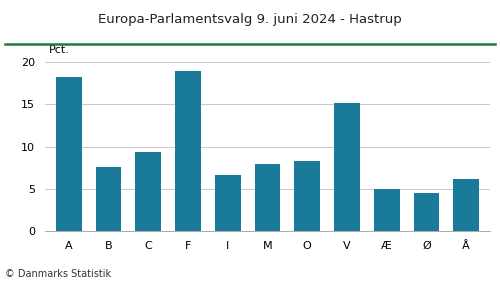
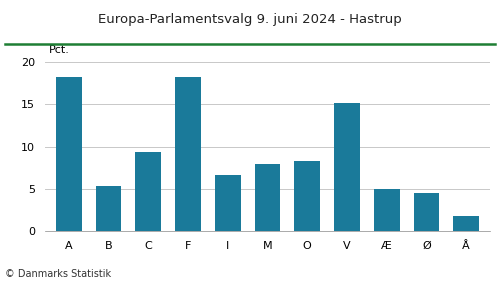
B: 7.6 -> 5.3
F: 19.0 -> 18.2
Å: 6.2 -> 1.8
